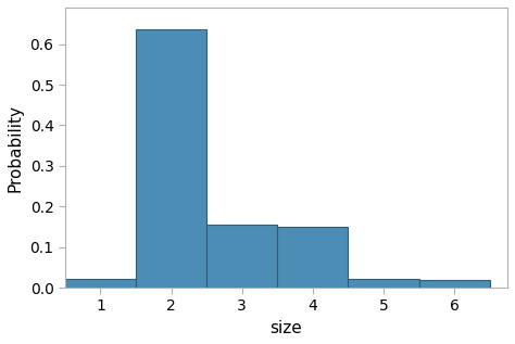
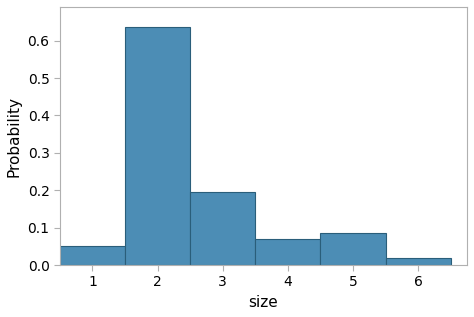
1: 0.021 -> 0.050
3: 0.155 -> 0.195
4: 0.149 -> 0.070
5: 0.022 -> 0.085
